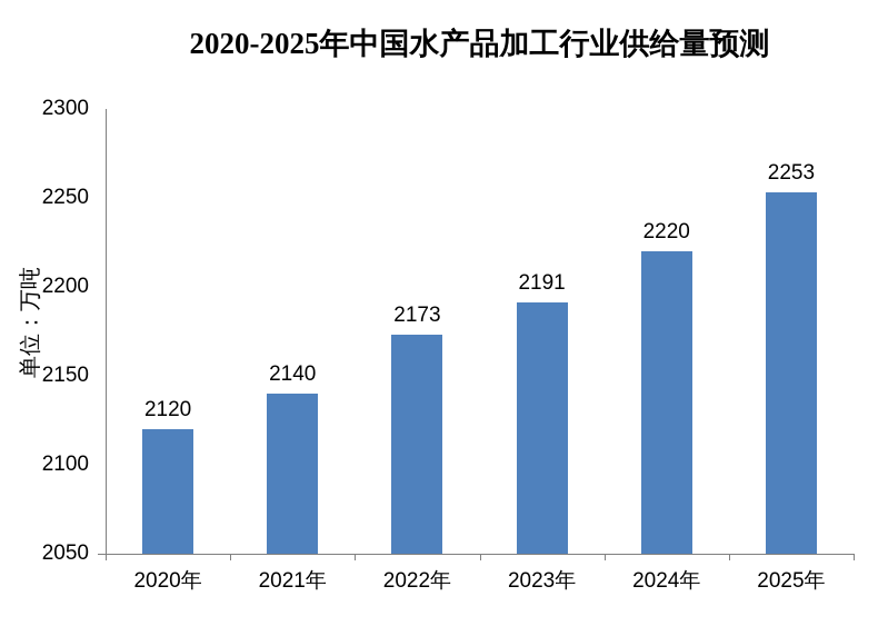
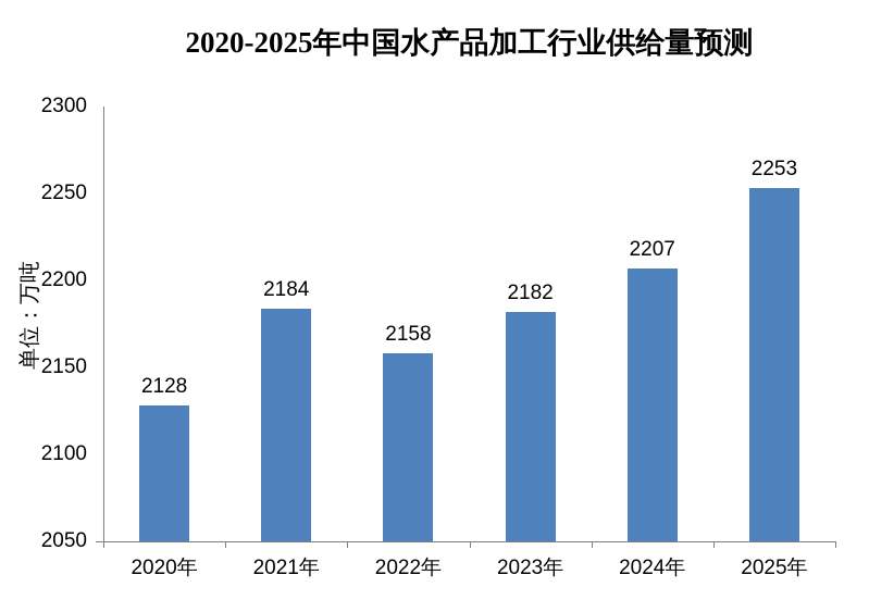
2020年: 2120 -> 2128
2021年: 2140 -> 2184
2022年: 2173 -> 2158
2023年: 2191 -> 2182
2024年: 2220 -> 2207
